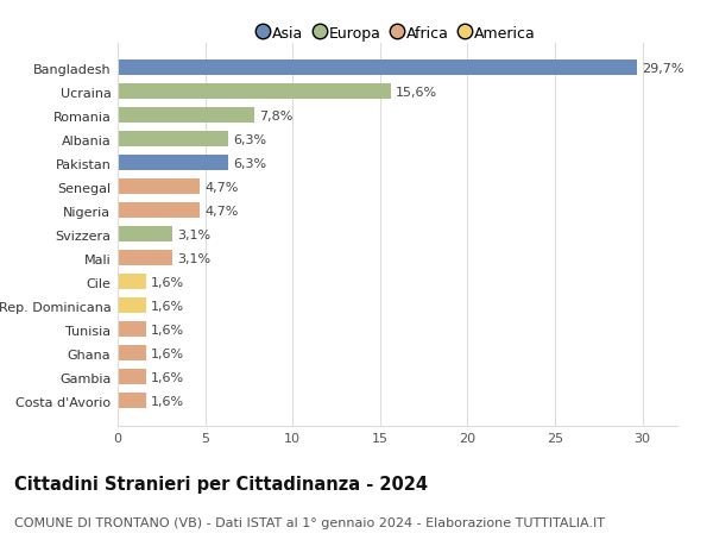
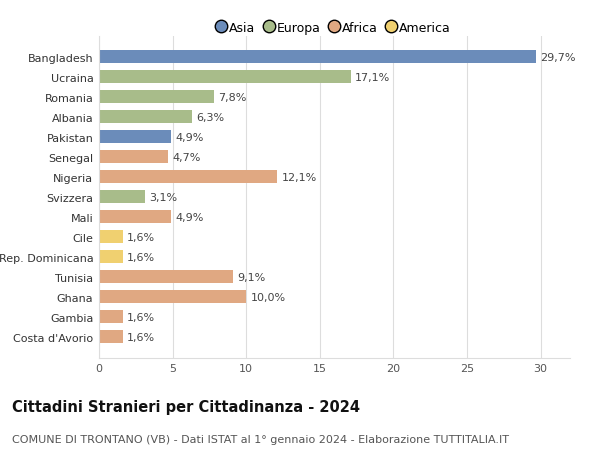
Ucraina: 15,6% -> 17,1%
Pakistan: 6,3% -> 4,9%
Nigeria: 4,7% -> 12,1%
Mali: 3,1% -> 4,9%
Tunisia: 1,6% -> 9,1%
Ghana: 1,6% -> 10,0%
